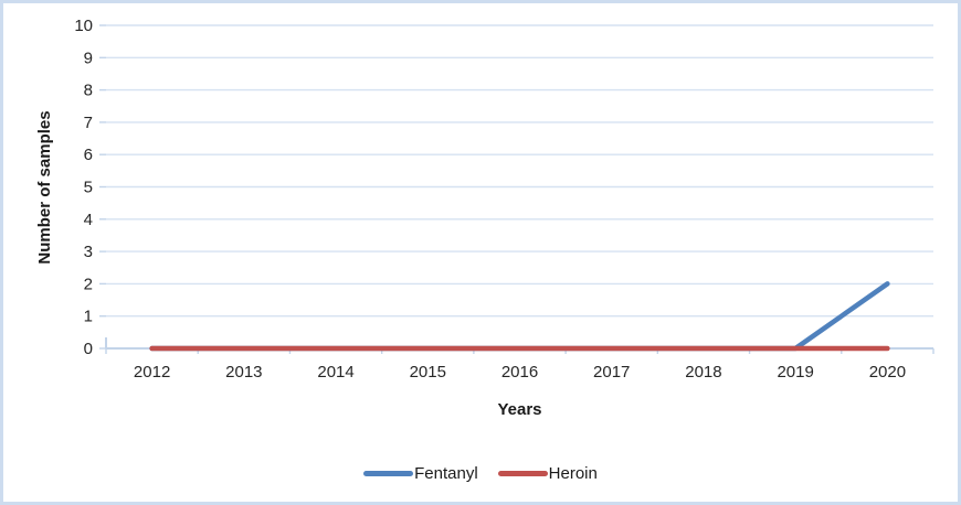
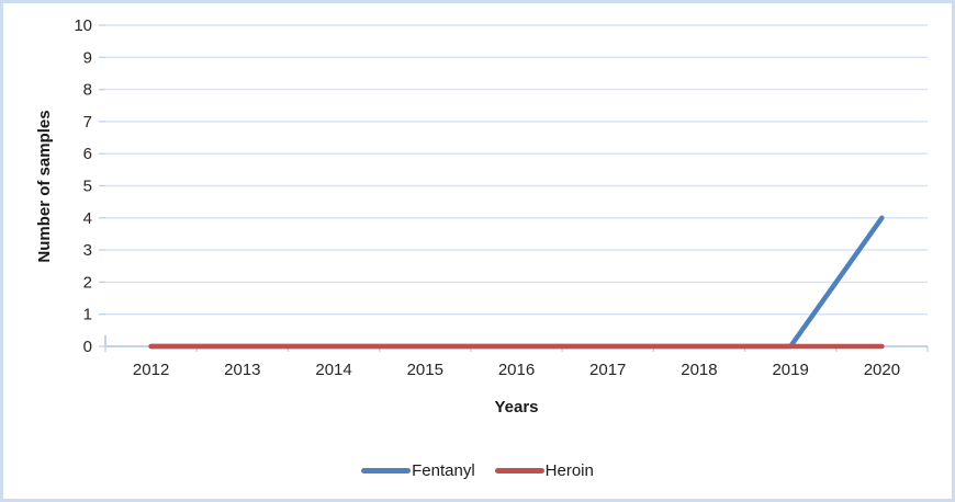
Fentanyl/2020: 2 -> 4
